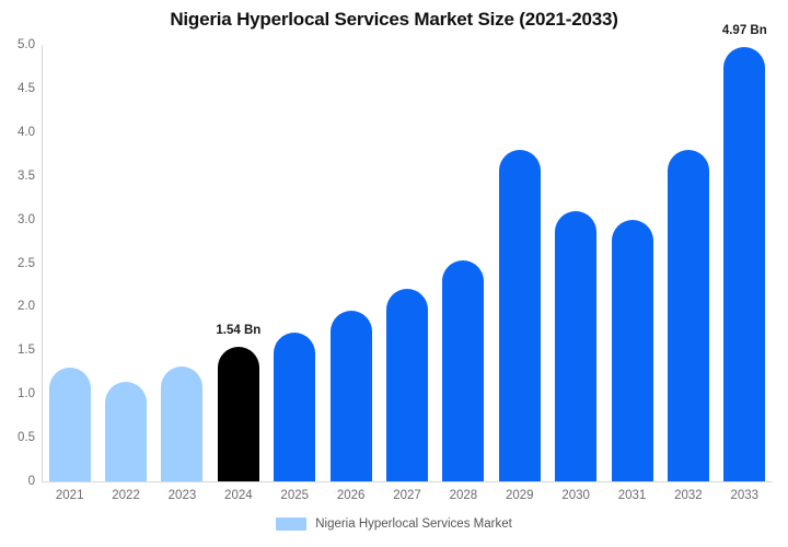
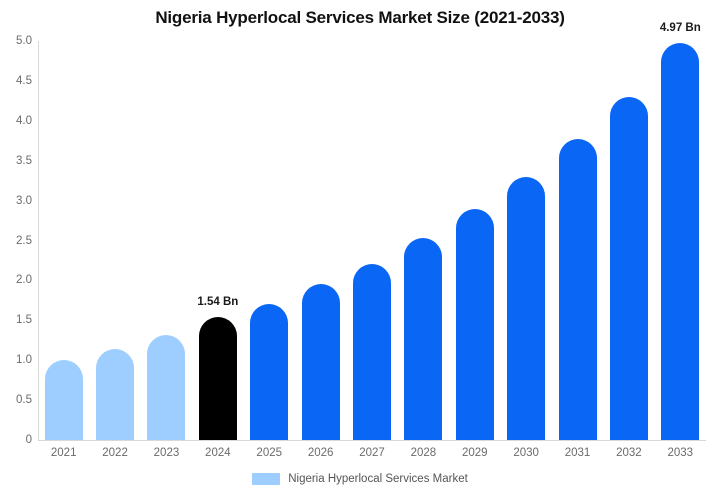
2021: 1.3 -> 1.0
2029: 3.8 -> 2.9
2030: 3.1 -> 3.3
2031: 3.0 -> 3.8
2032: 3.8 -> 4.3
